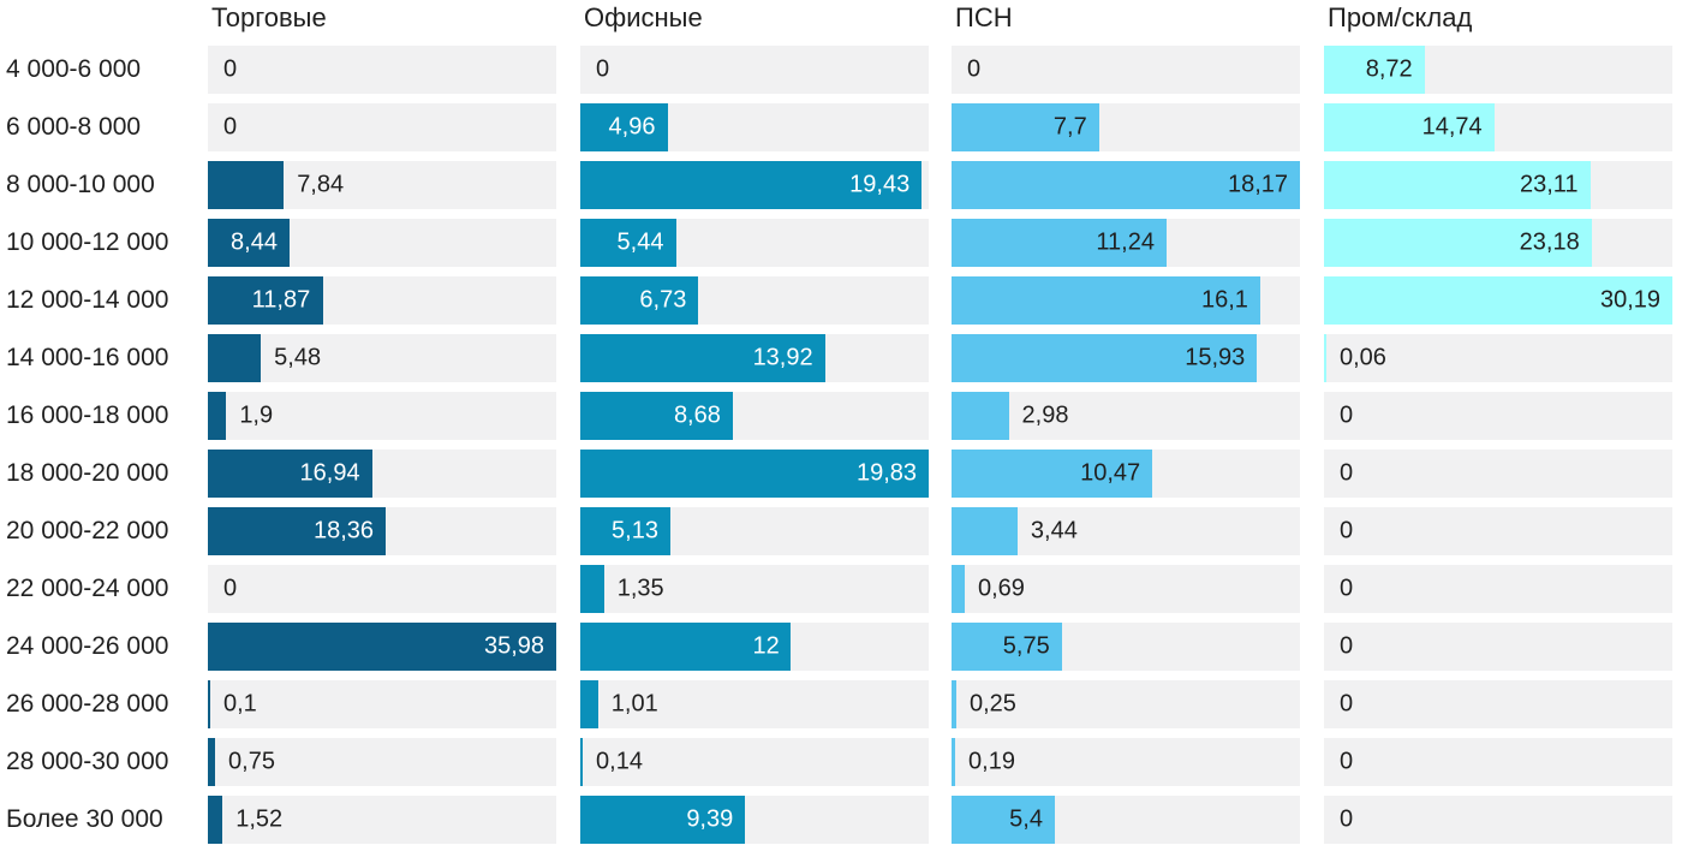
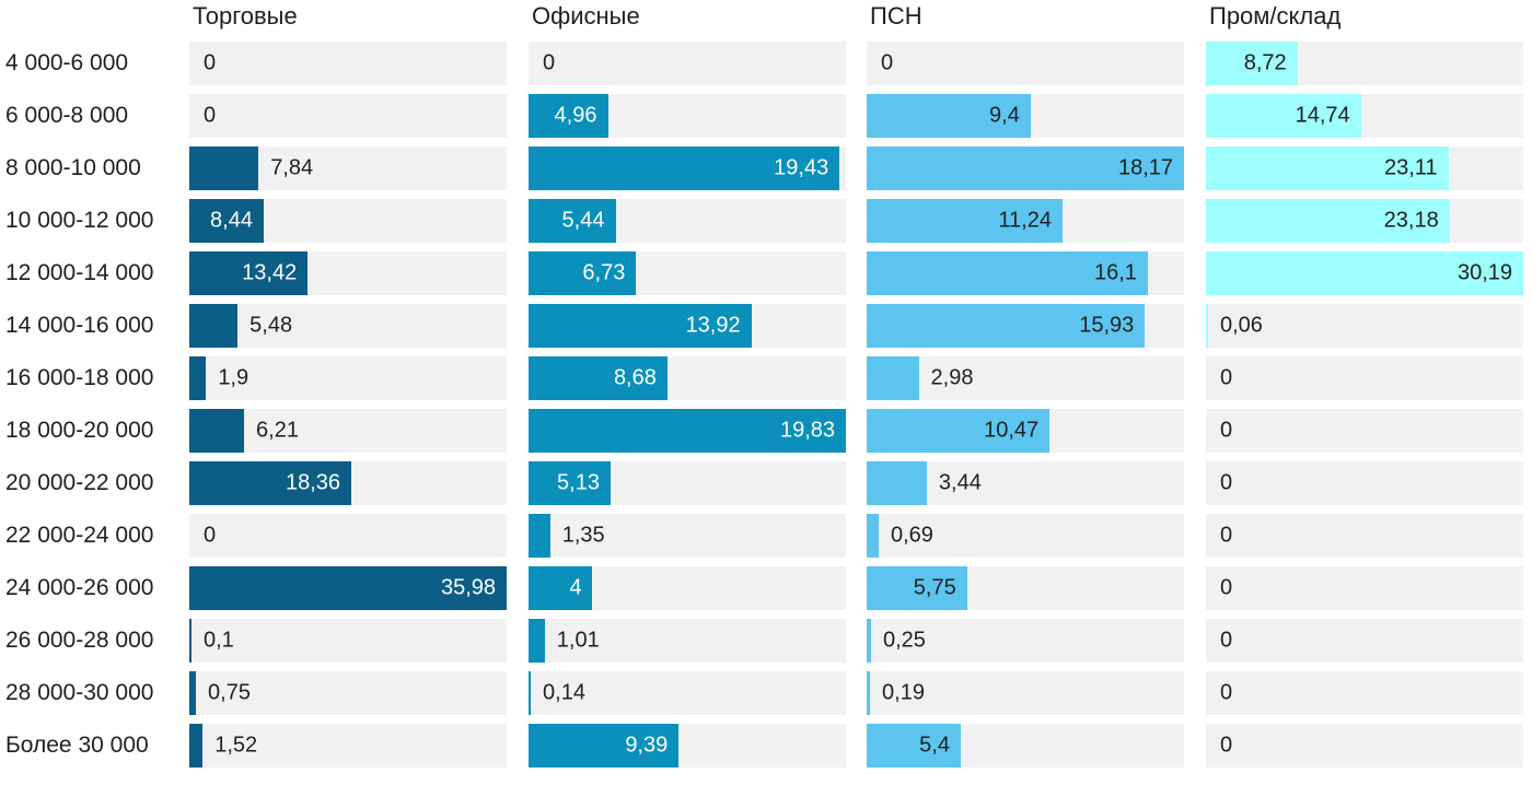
ПСН/6 000-8 000: 7,7 -> 9,4
Торговые/12 000-14 000: 11,87 -> 13,42
Торговые/18 000-20 000: 16,94 -> 6,21
Офисные/24 000-26 000: 12 -> 4
